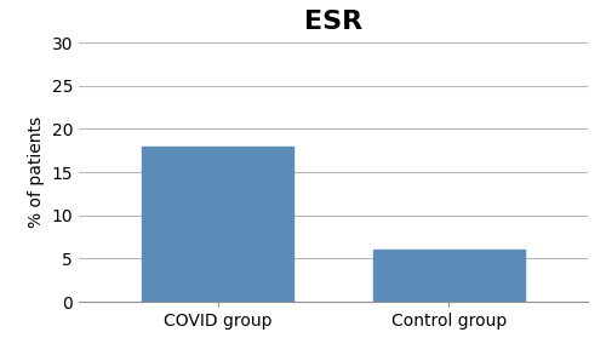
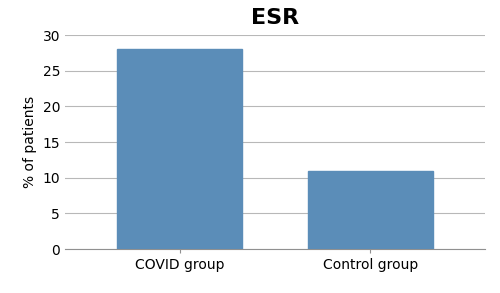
COVID group: 18 -> 28
Control group: 6 -> 11
